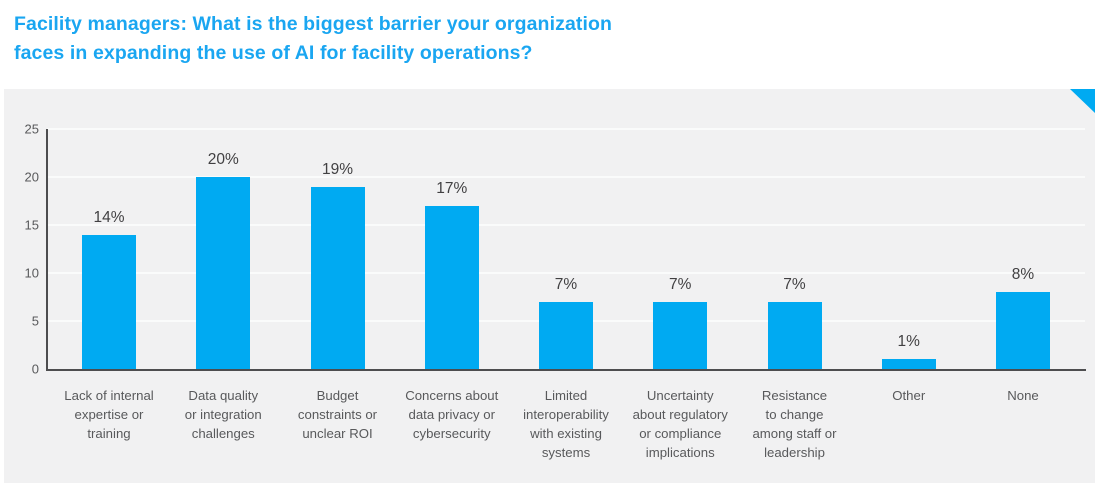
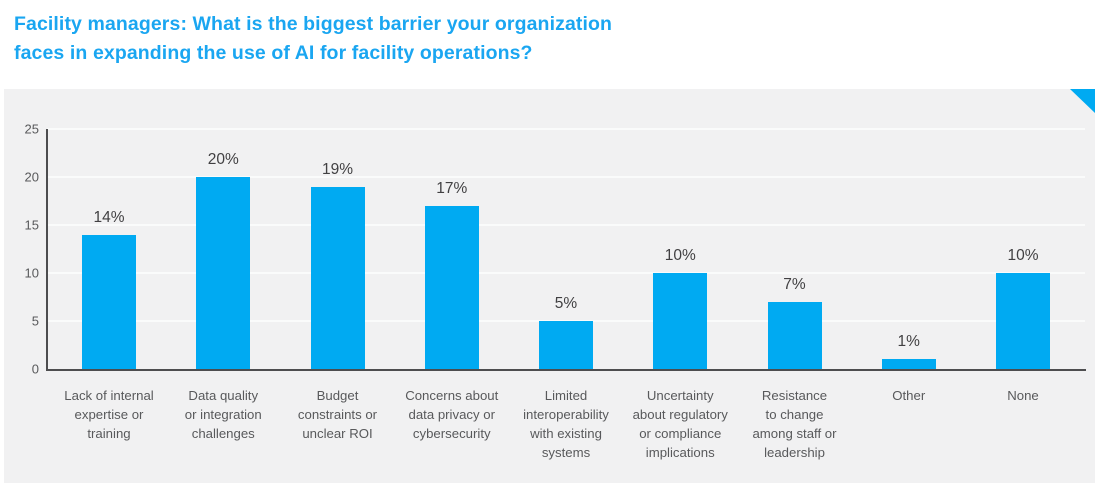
Limited interoperability with existing systems: 7% -> 5%
Uncertainty about regulatory or compliance implications: 7% -> 10%
None: 8% -> 10%
